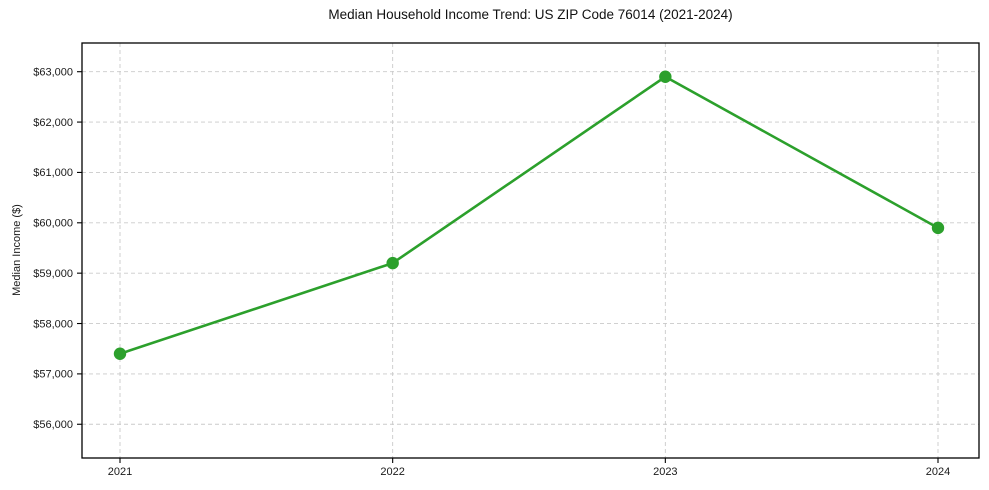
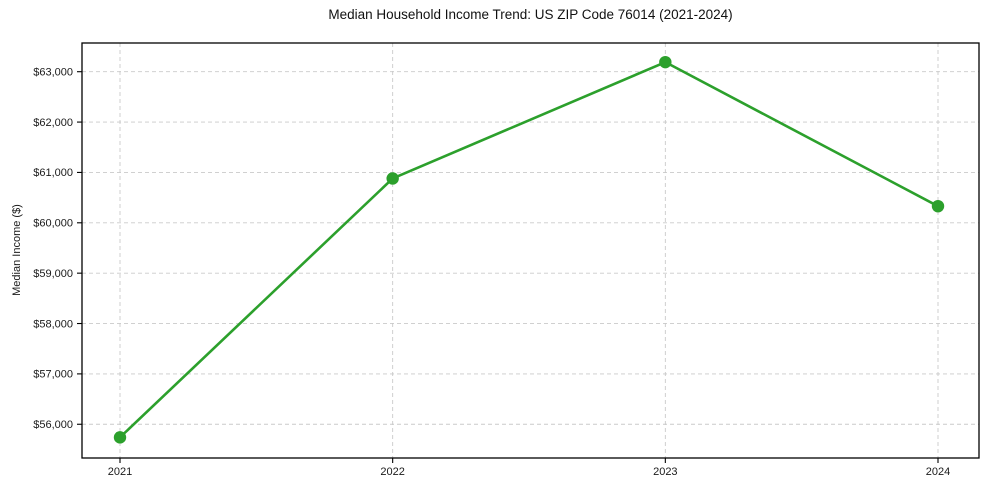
2021: $57400 -> $55700
2022: $59200 -> $60900
2023: $62900 -> $63200
2024: $59900 -> $60300
